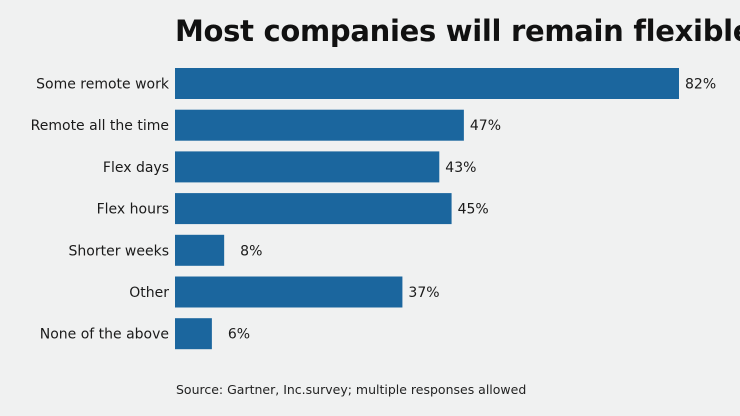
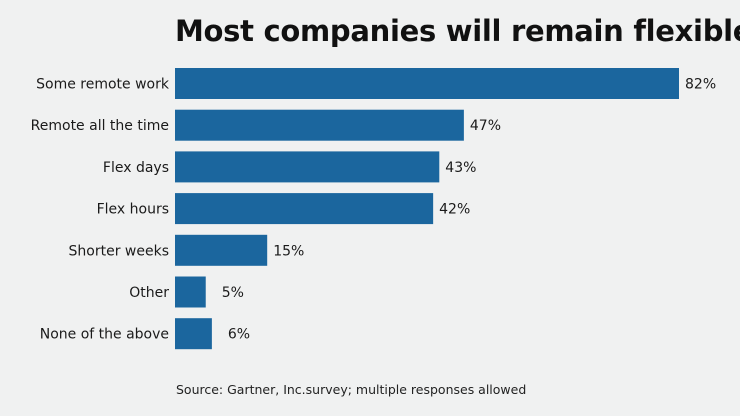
Flex hours: 45% -> 42%
Shorter weeks: 8% -> 15%
Other: 37% -> 5%
